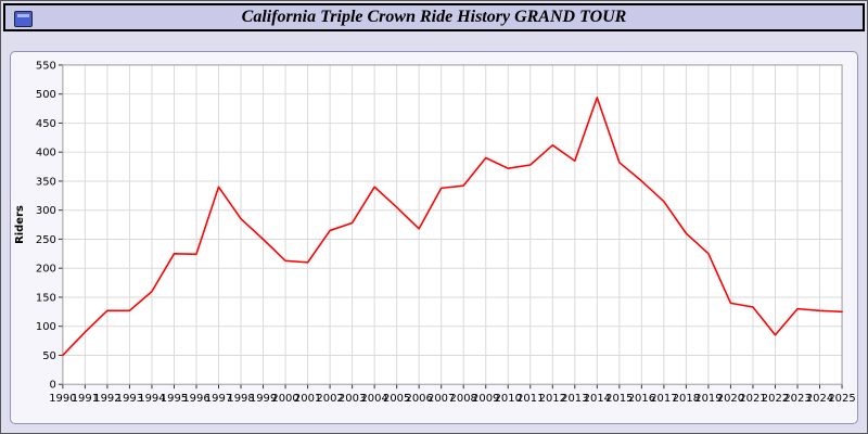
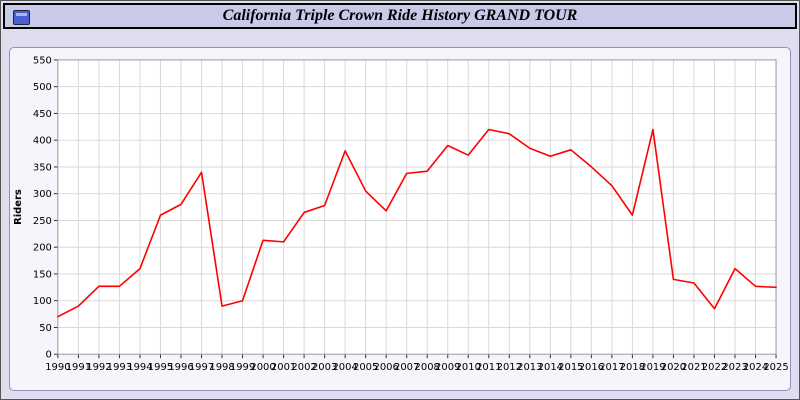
1990: 50 -> 70
1995: 220 -> 260
1996: 220 -> 280
1998: 280 -> 90
1999: 250 -> 100
2004: 340 -> 380
2011: 380 -> 420
2014: 490 -> 370
2019: 220 -> 420
2023: 130 -> 160
